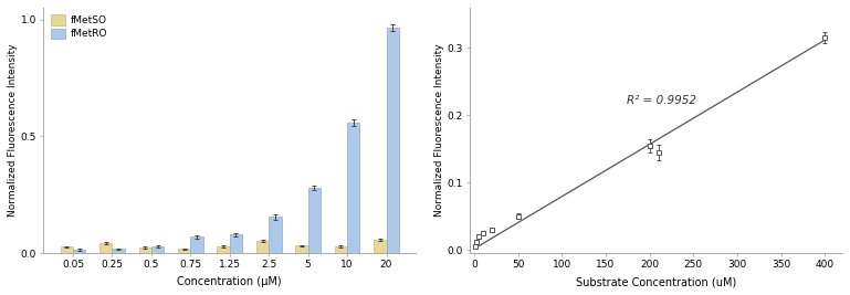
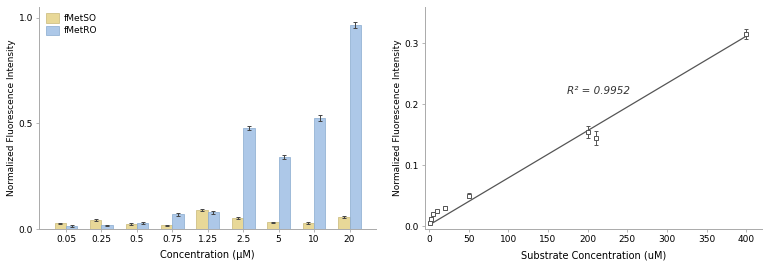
fMetSO/1.25: 0.030 -> 0.090
fMetRO/2.5: 0.155 -> 0.480
fMetRO/5: 0.280 -> 0.340
fMetRO/10: 0.560 -> 0.525
